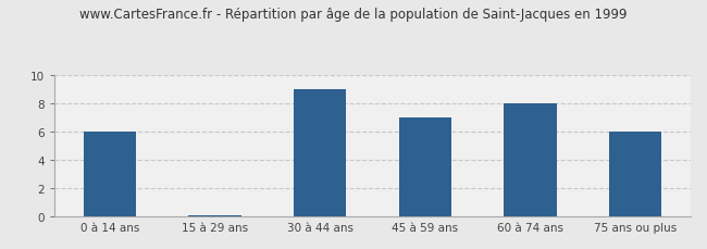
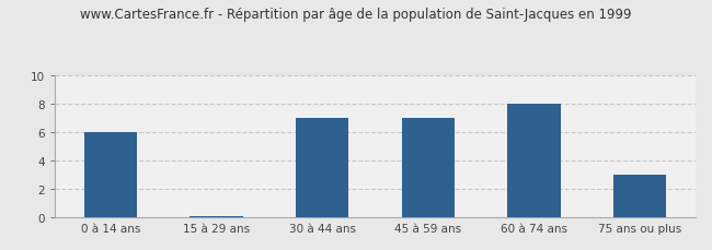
30 à 44 ans: 9.0 -> 7.0
75 ans ou plus: 6.0 -> 3.0
